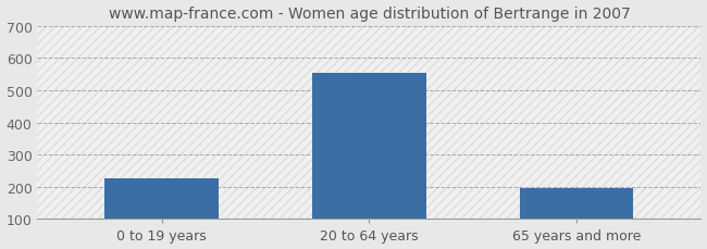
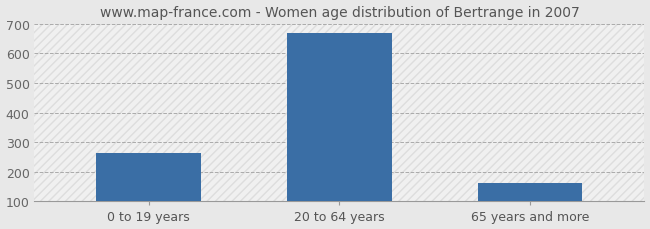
0 to 19 years: 225 -> 265
20 to 64 years: 555 -> 668
65 years and more: 195 -> 163
